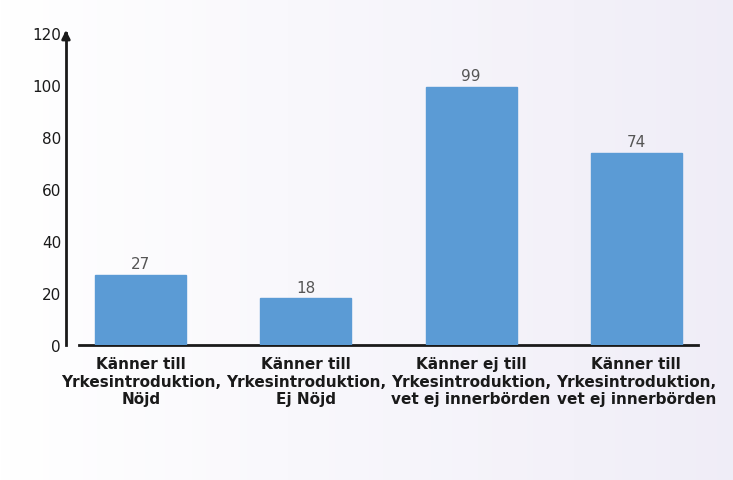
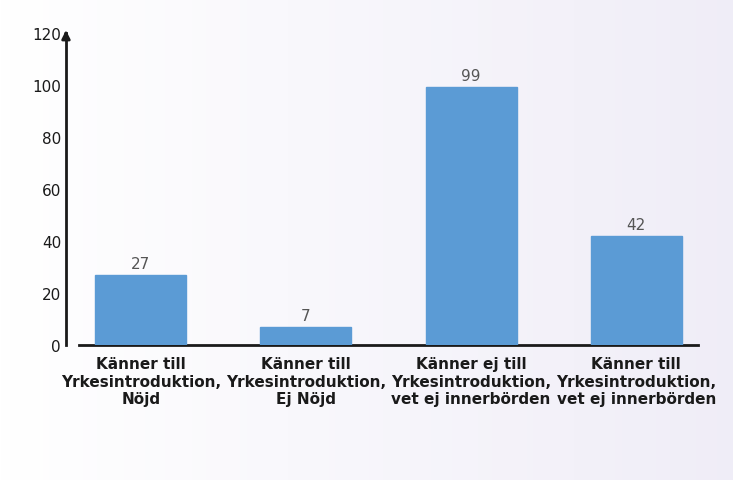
Känner till Yrkesintroduktion, Ej Nöjd: 18 -> 7
Känner till Yrkesintroduktion, vet ej innerbörden: 74 -> 42
